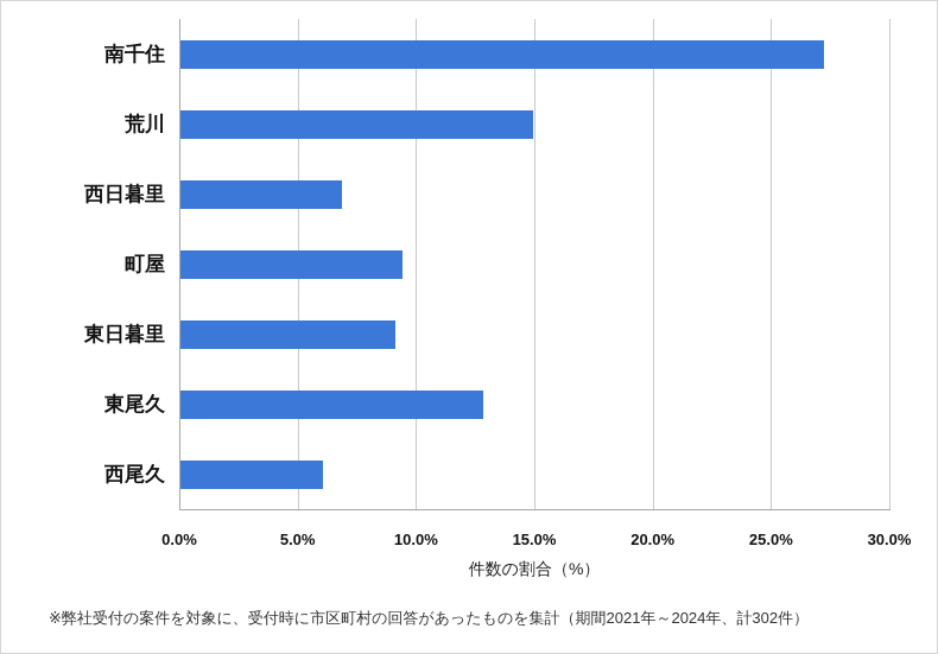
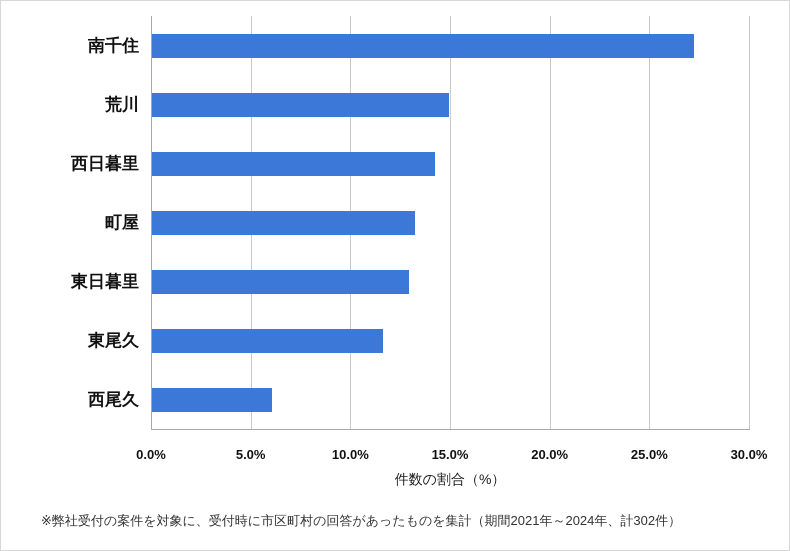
西日暮里: 6.8% -> 14.2%
町屋: 9.4% -> 13.2%
東日暮里: 9.1% -> 12.9%
東尾久: 12.8% -> 11.6%
